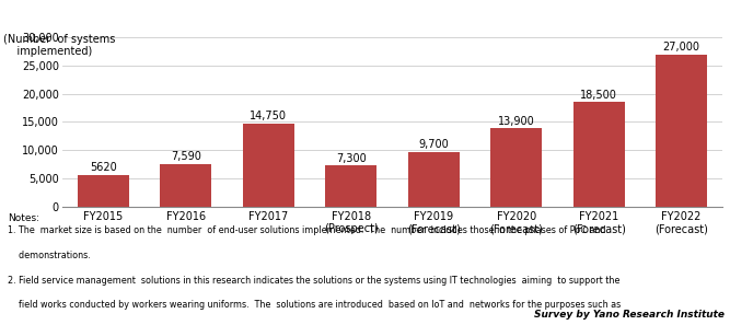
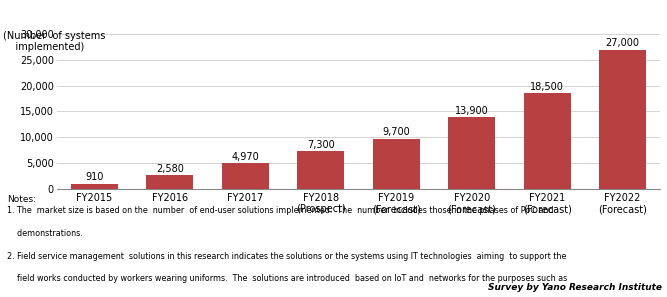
FY2015: 5620 -> 910
FY2016: 7,590 -> 2,580
FY2017: 14,750 -> 4,970
